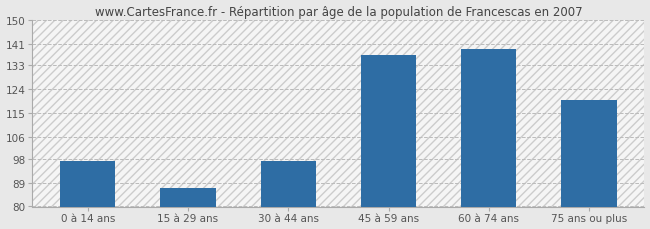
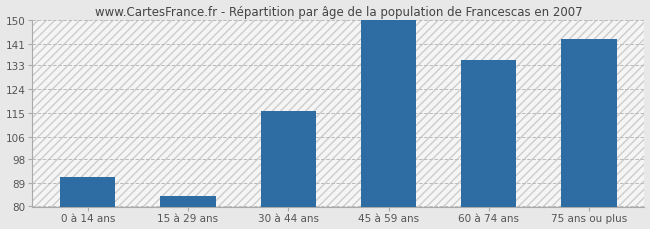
0 à 14 ans: 97 -> 91
15 à 29 ans: 87 -> 84
30 à 44 ans: 97 -> 116
45 à 59 ans: 137 -> 150
60 à 74 ans: 139 -> 135
75 ans ou plus: 120 -> 143
